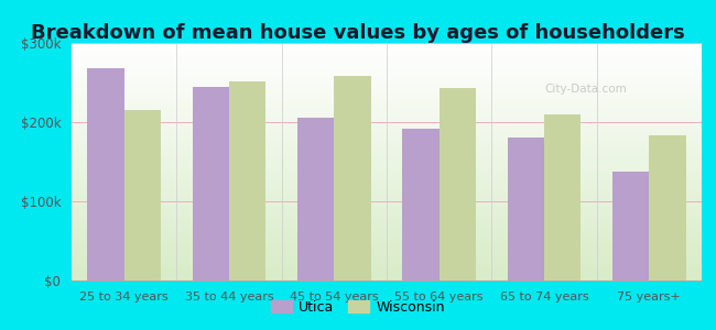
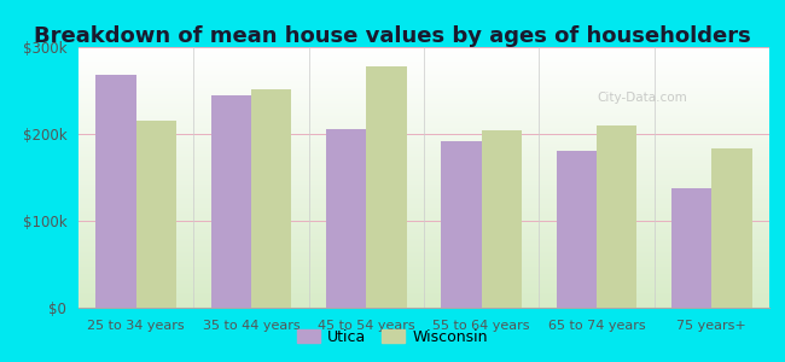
Wisconsin/45 to 54 years: $258k -> $278k
Wisconsin/55 to 64 years: $243k -> $204k
